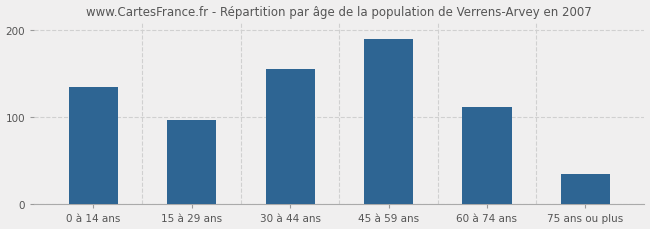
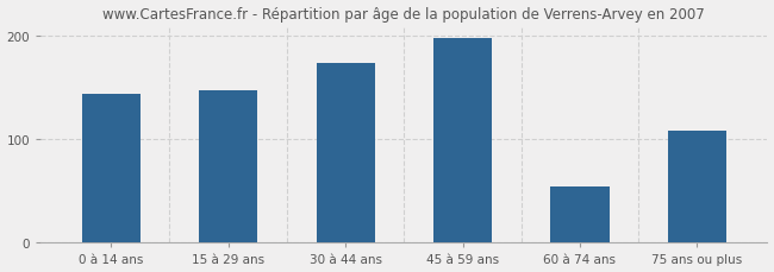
0 à 14 ans: 135 -> 144
15 à 29 ans: 97 -> 148
30 à 44 ans: 155 -> 174
45 à 59 ans: 190 -> 198
60 à 74 ans: 112 -> 54
75 ans ou plus: 35 -> 108
